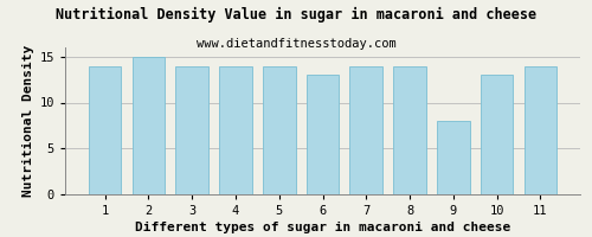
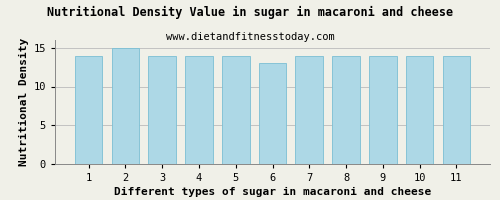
9: 8 -> 14
10: 13 -> 14
